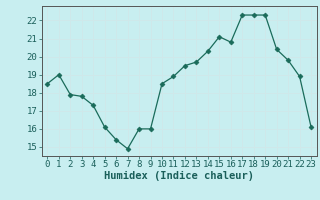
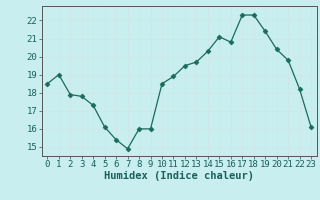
19: 22.3 -> 21.4
22: 18.9 -> 18.2
